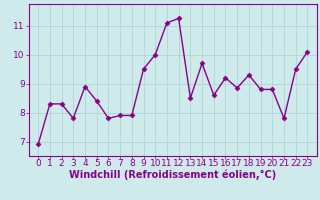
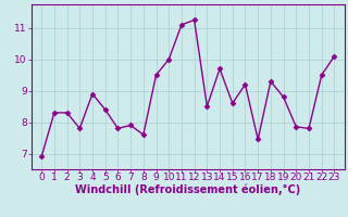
8: 7.90 -> 7.60
17: 8.85 -> 7.45
20: 8.80 -> 7.85
